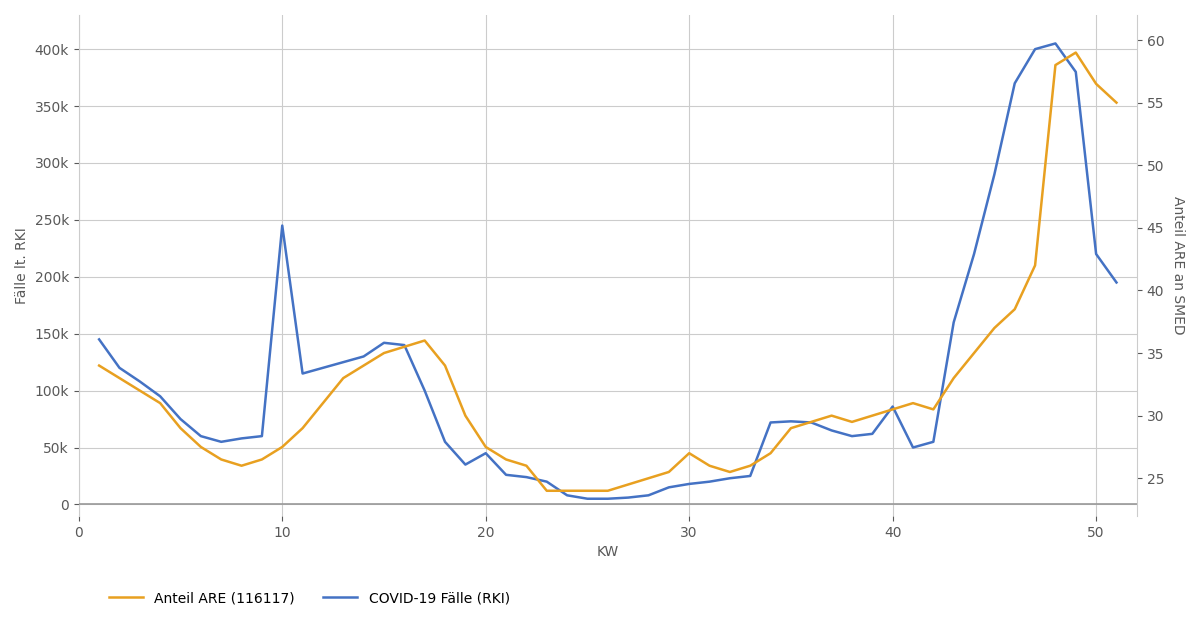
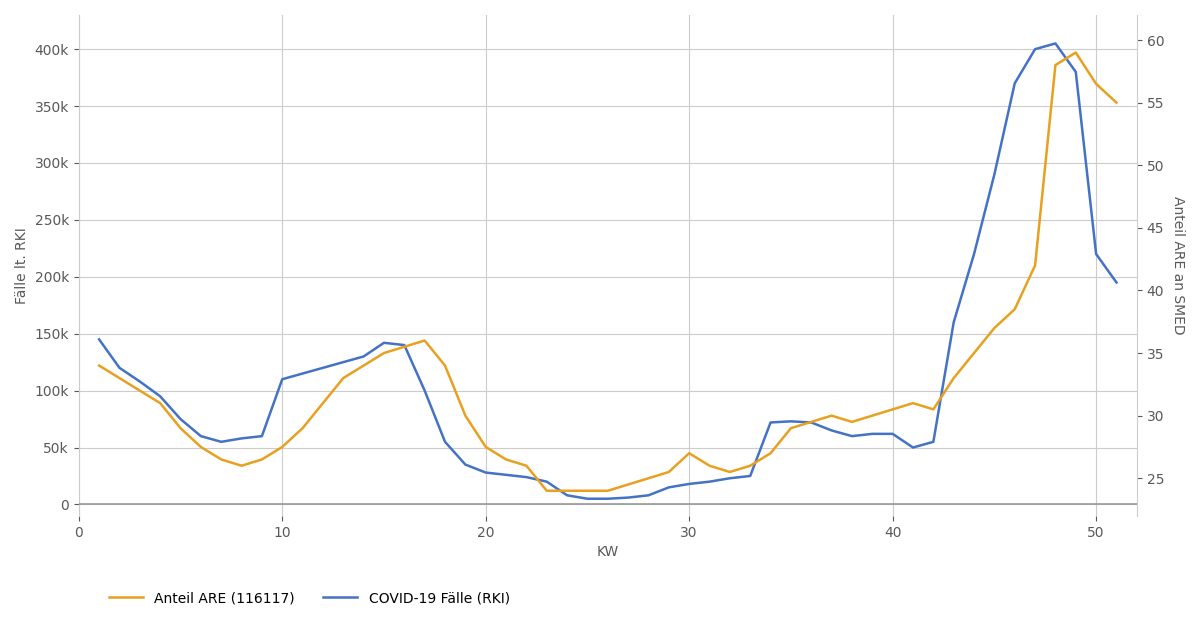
COVID-19 Fälle (RKI)/10: 245k -> 110k
COVID-19 Fälle (RKI)/20: 45k -> 28k
COVID-19 Fälle (RKI)/40: 86k -> 62k
